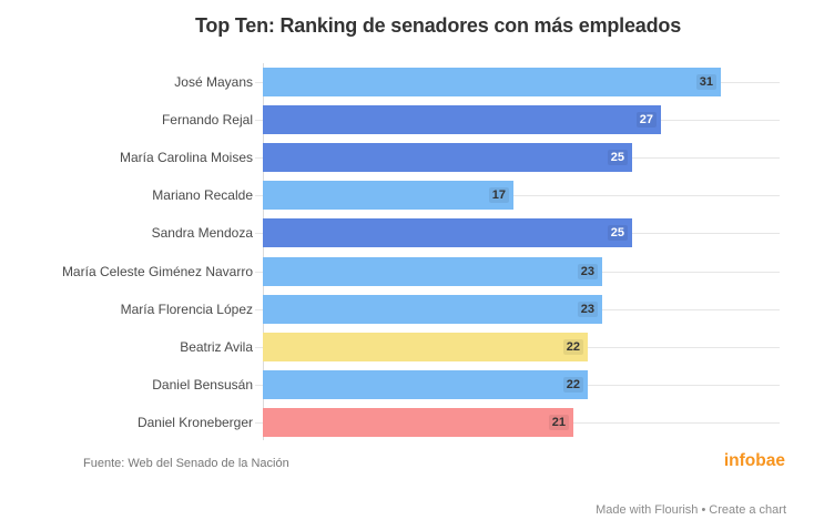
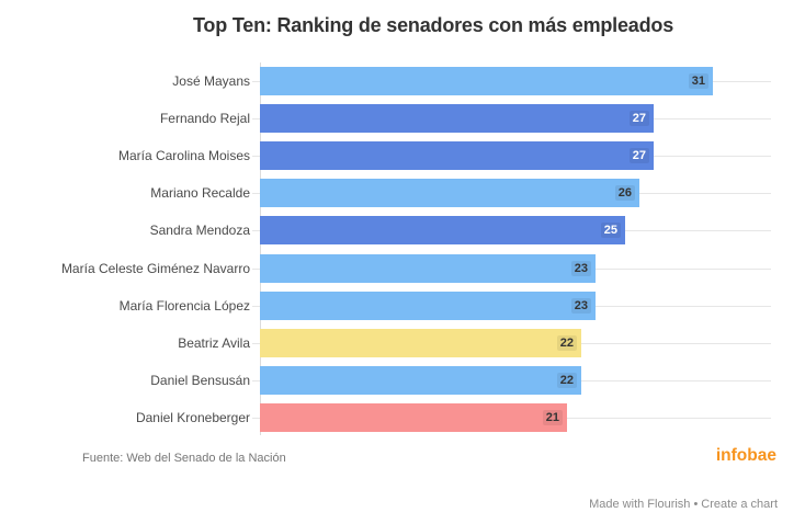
María Carolina Moises: 25 -> 27
Mariano Recalde: 17 -> 26
